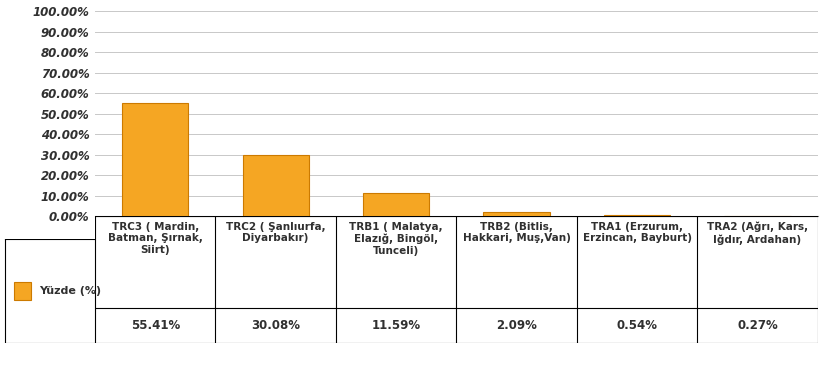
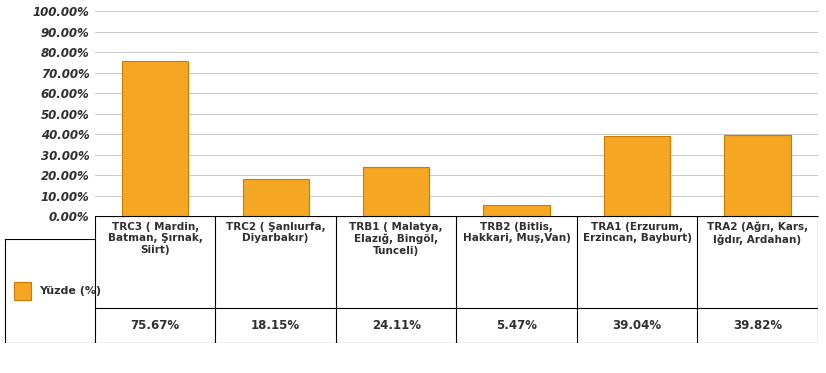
TRC3 ( Mardin, Batman, Şırnak, Siirt): 55.41% -> 75.67%
TRC2 ( Şanlıurfa, Diyarbakır): 30.08% -> 18.15%
TRB1 ( Malatya, Elazığ, Bingöl, Tunceli): 11.59% -> 24.11%
TRB2 (Bitlis, Hakkari, Muş,Van): 2.09% -> 5.47%
TRA1 (Erzurum, Erzincan, Bayburt): 0.54% -> 39.04%
TRA2 (Ağrı, Kars, Iğdır, Ardahan): 0.27% -> 39.82%
